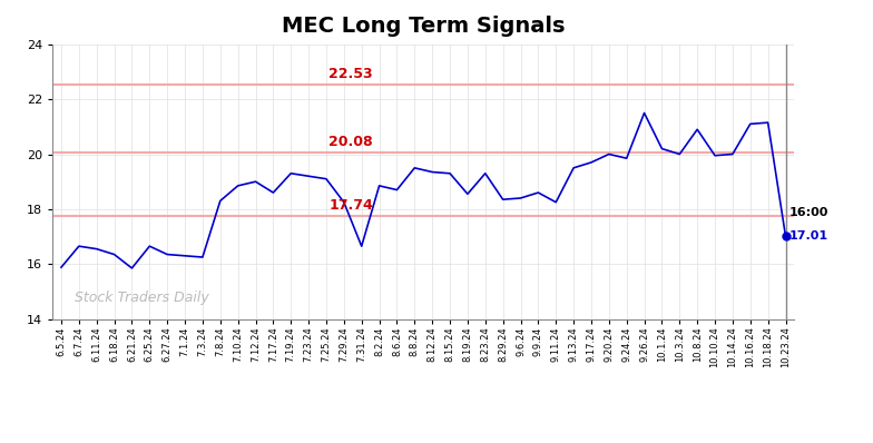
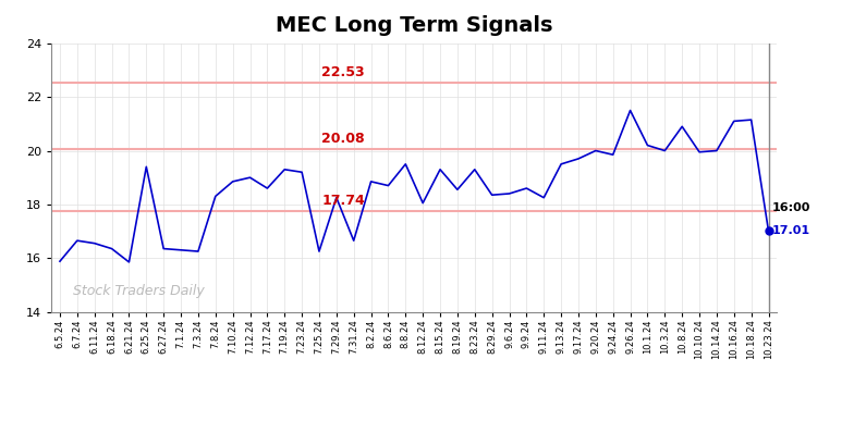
6.25.24: 16.65 -> 19.40
7.25.24: 19.10 -> 16.25
8.12.24: 19.35 -> 18.05
